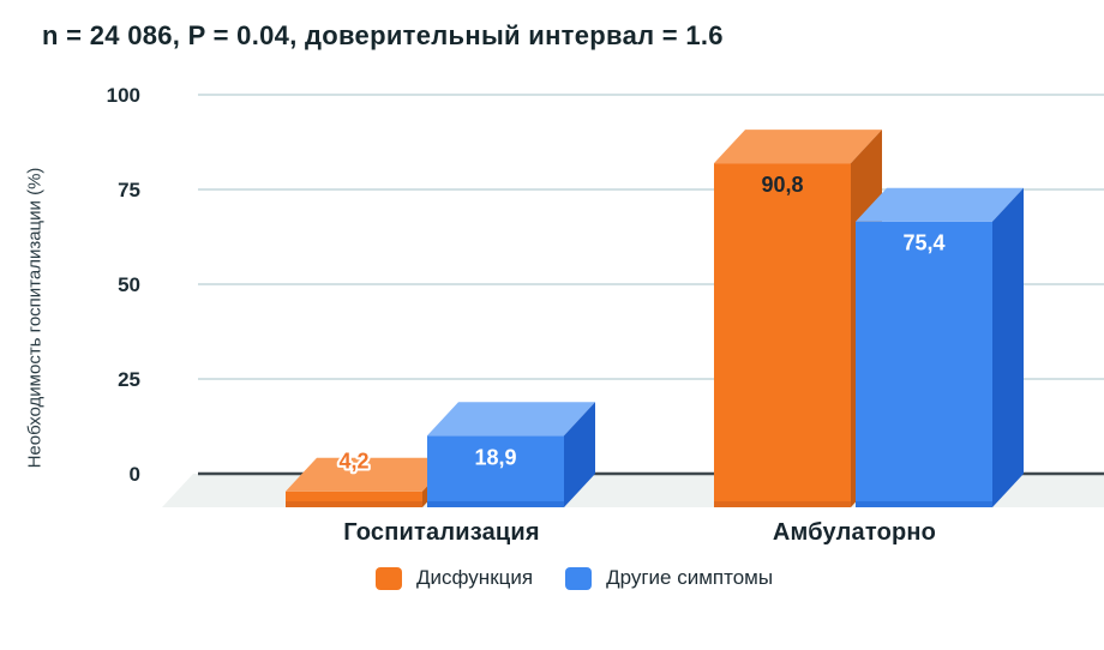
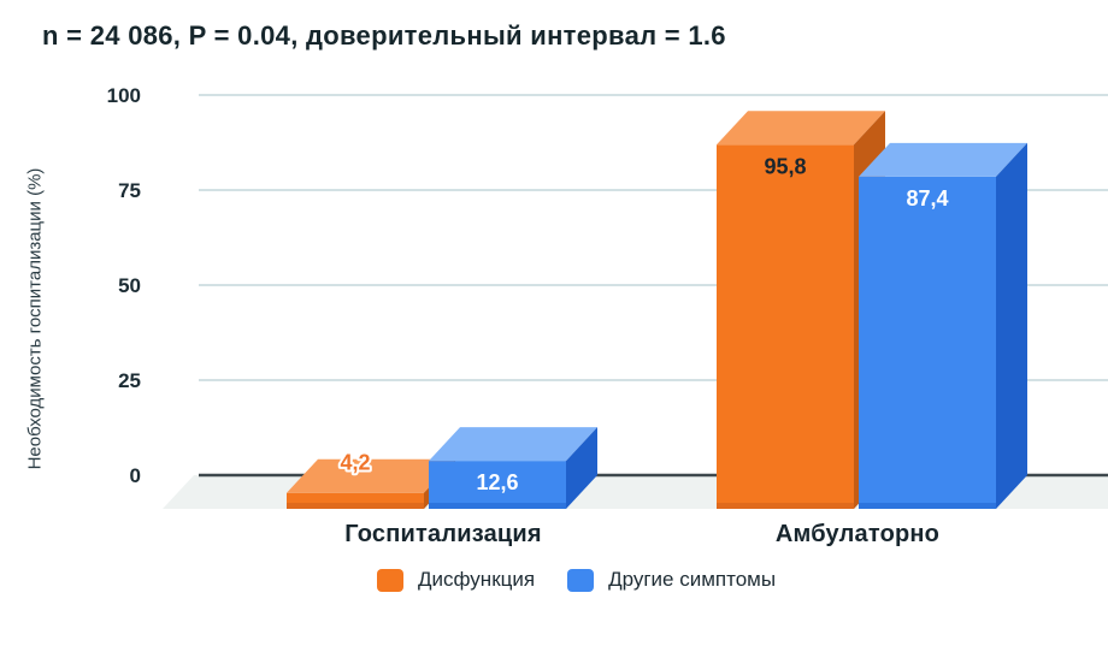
Другие симптомы/Госпитализация: 18,9 -> 12,6
Дисфункция/Амбулаторно: 90,8 -> 95,8
Другие симптомы/Амбулаторно: 75,4 -> 87,4
